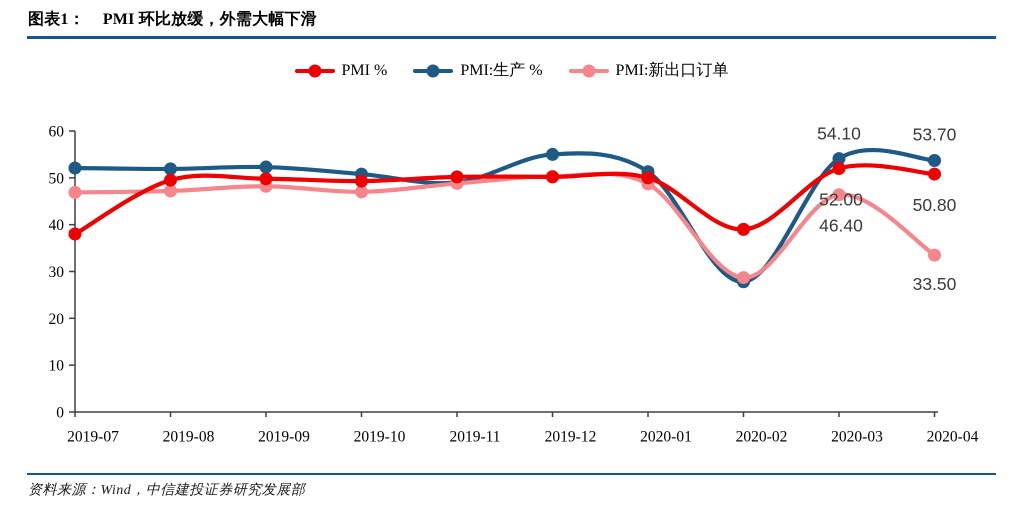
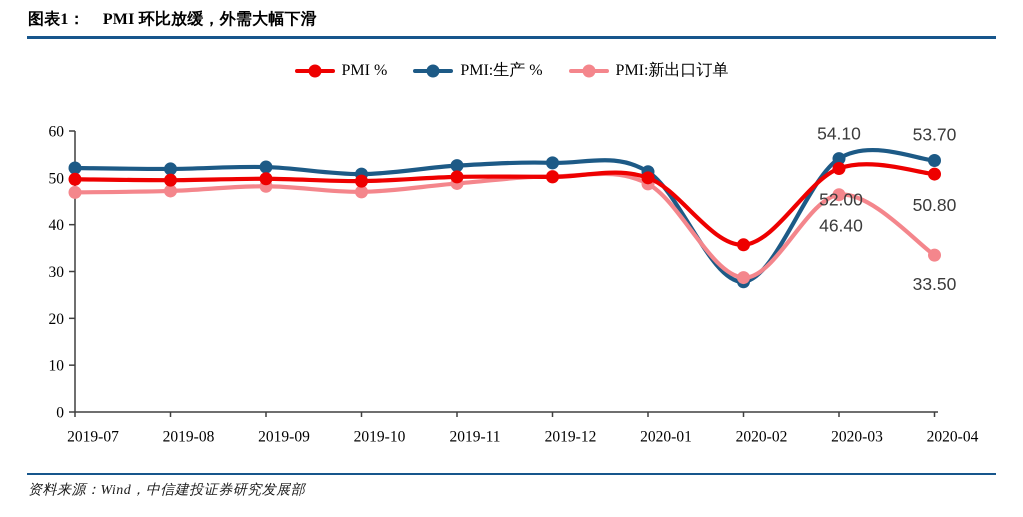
PMI %/2019-07: 38 -> 50
PMI:生产 %/2019-11: 49 -> 53
PMI:生产 %/2019-12: 55 -> 53
PMI %/2020-02: 39 -> 36
